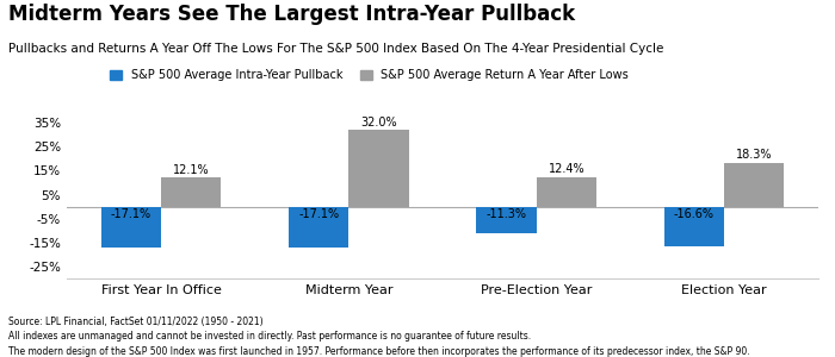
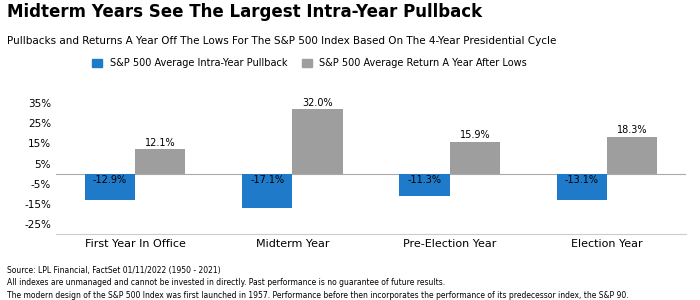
S&P 500 Average Intra-Year Pullback/First Year In Office: -17.1% -> -12.9%
S&P 500 Average Return A Year After Lows/Pre-Election Year: 12.4% -> 15.9%
S&P 500 Average Intra-Year Pullback/Election Year: -16.6% -> -13.1%
